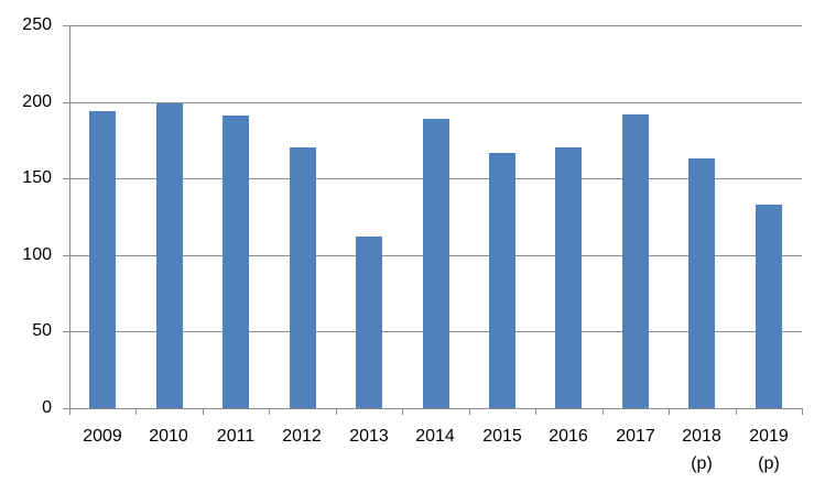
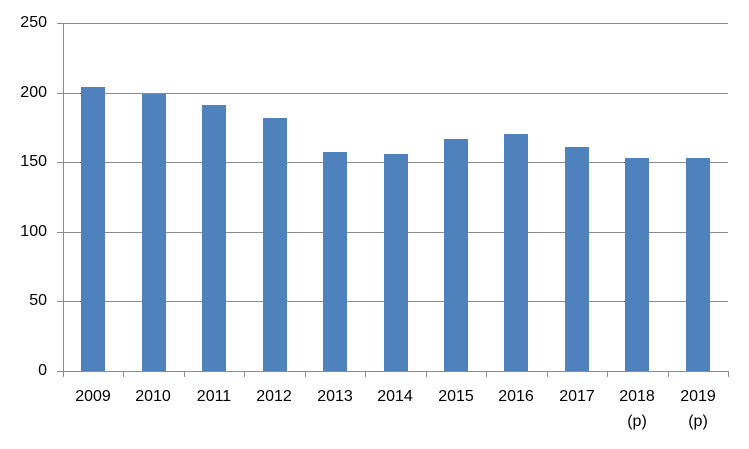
2009: 194 -> 204
2012: 170 -> 182
2013: 112 -> 157
2014: 189 -> 156
2017: 192 -> 161
2018: 163 -> 153
2019: 133 -> 153
